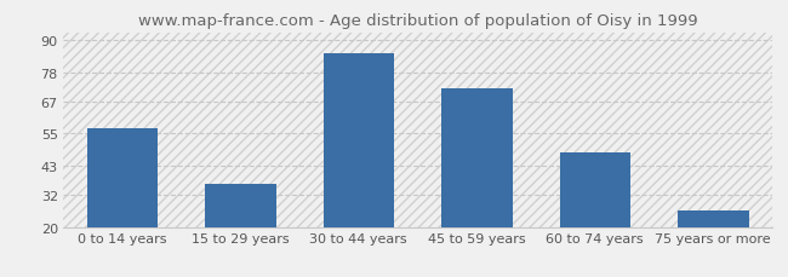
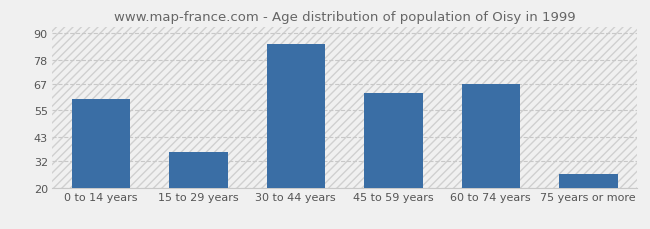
0 to 14 years: 57 -> 60
45 to 59 years: 72 -> 63
60 to 74 years: 48 -> 67
